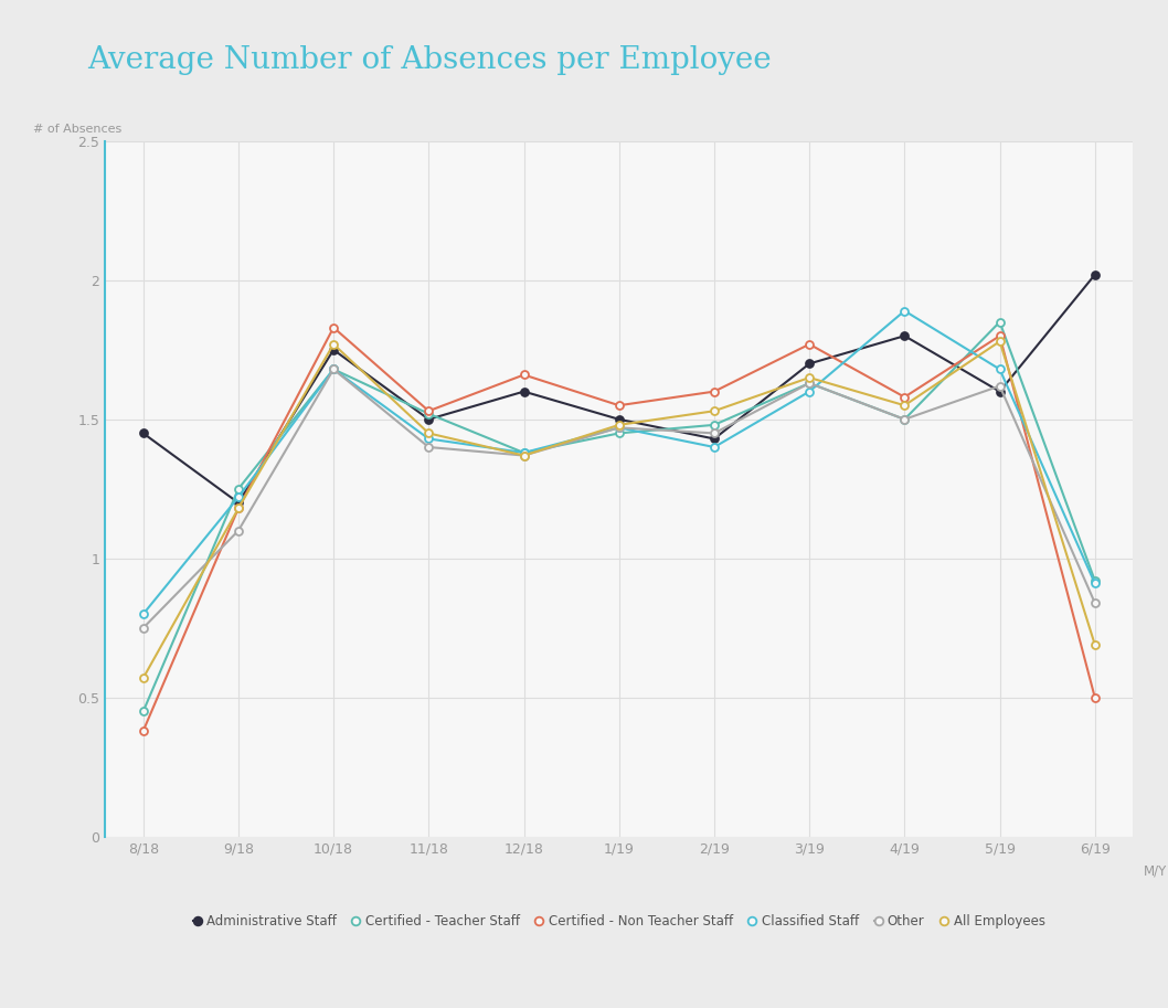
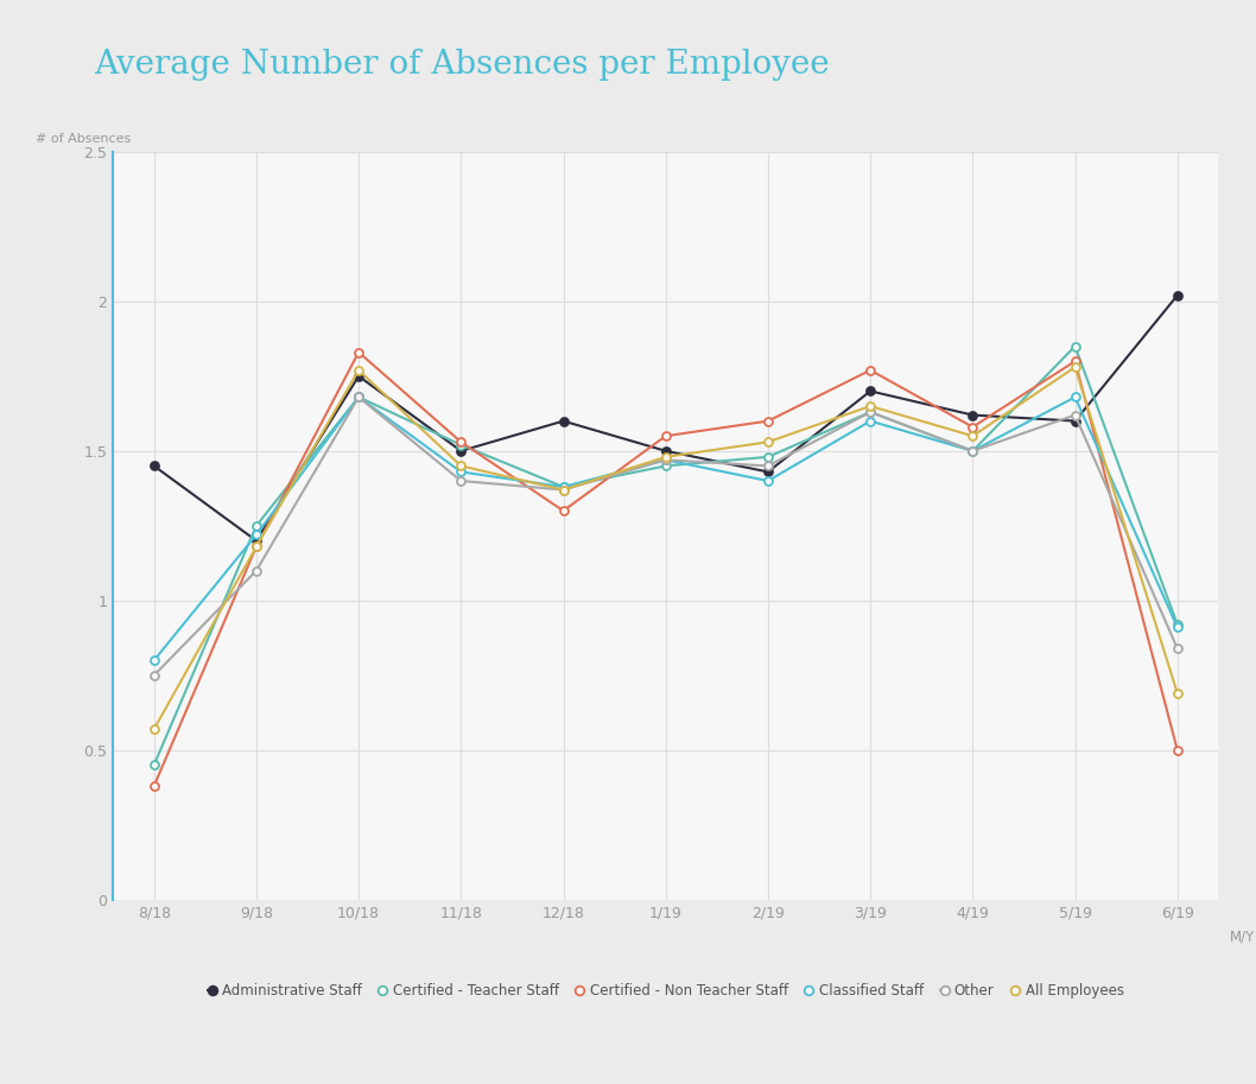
Certified - Non Teacher Staff/12/18: 1.66 -> 1.30
Administrative Staff/4/19: 1.80 -> 1.62
Classified Staff/4/19: 1.89 -> 1.50
